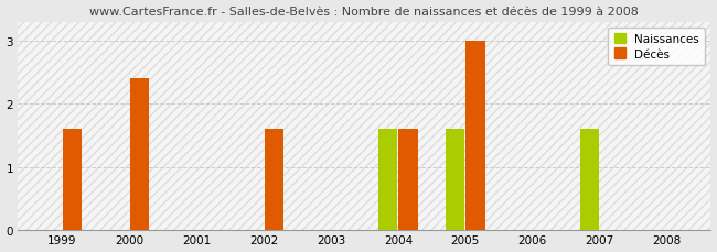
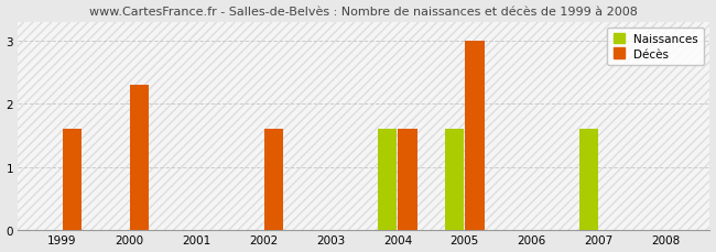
Décès/2000: 2.4 -> 2.3
